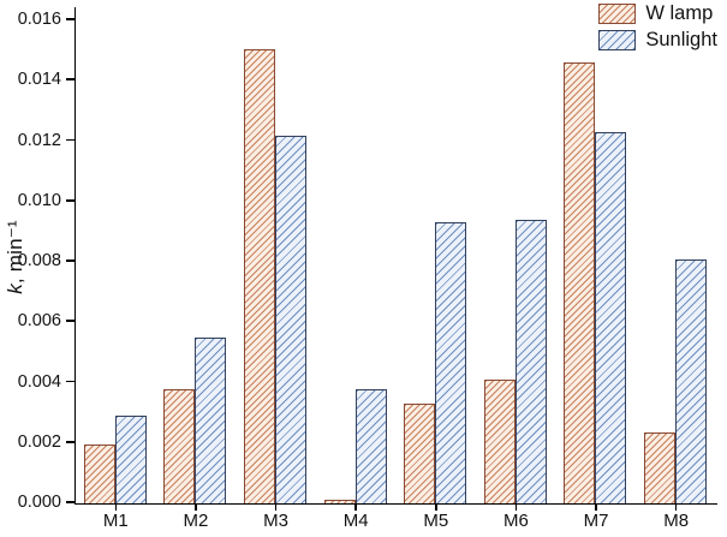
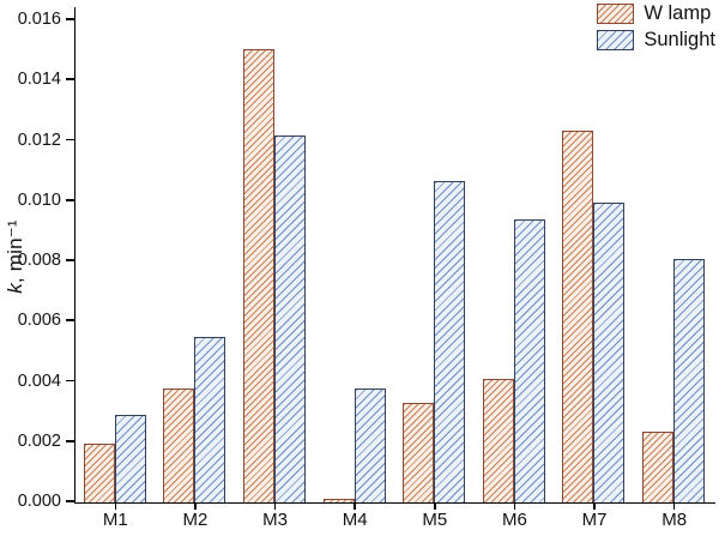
Sunlight/M5: 0.0093 -> 0.0106
W lamp/M7: 0.0146 -> 0.0123
Sunlight/M7: 0.0123 -> 0.0100
